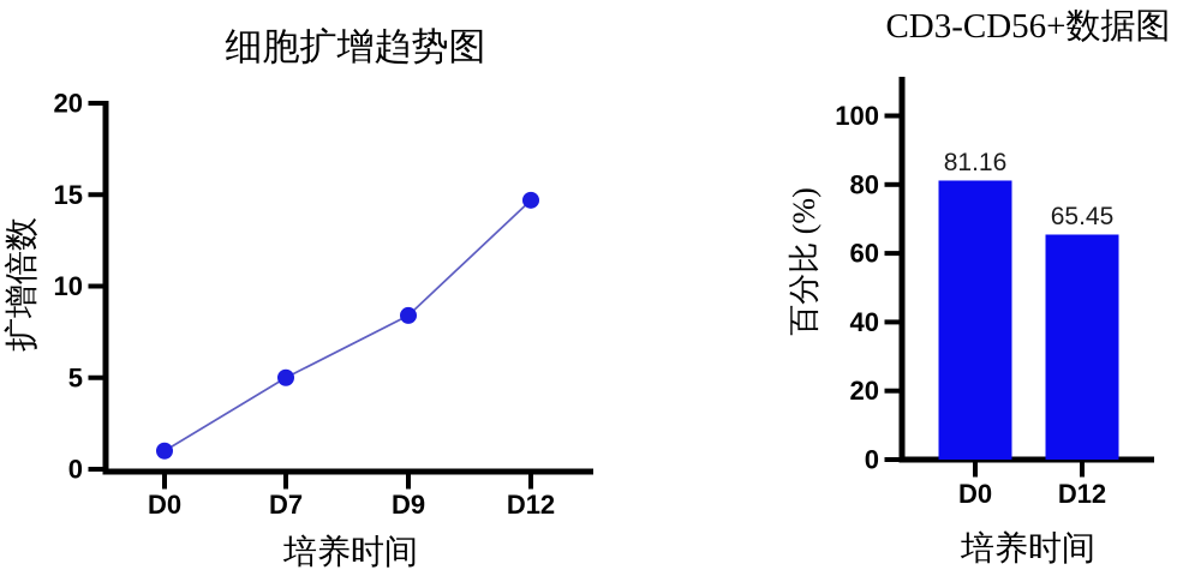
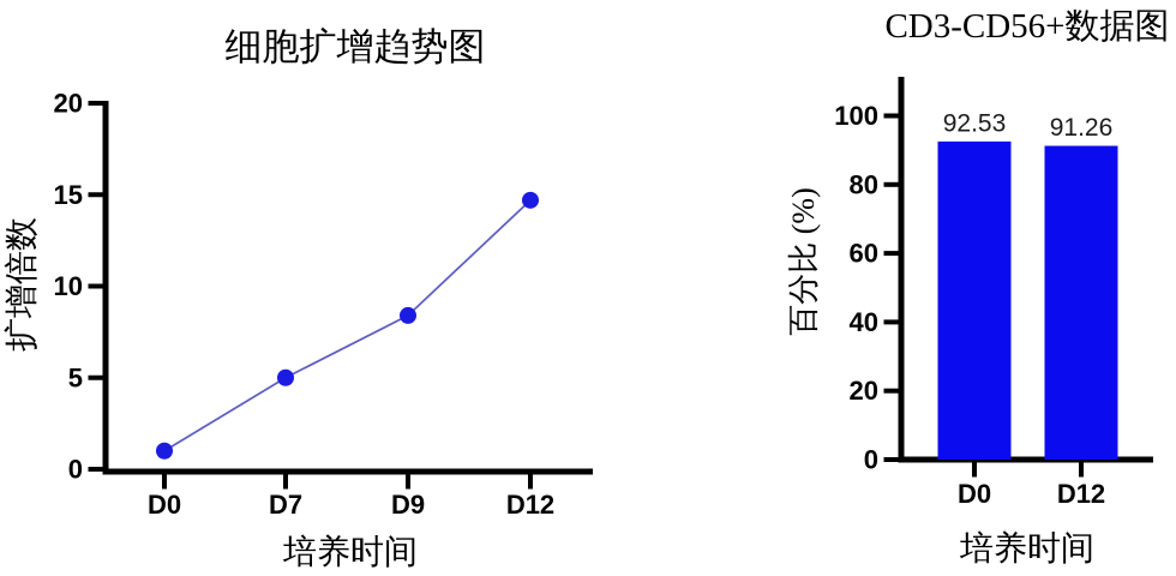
CD3-CD56+数据图/D0: 81.16 -> 92.53
CD3-CD56+数据图/D12: 65.45 -> 91.26
